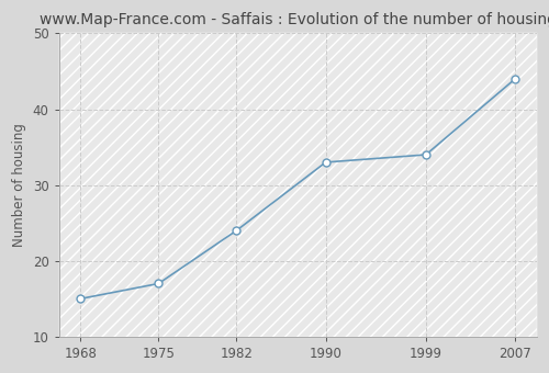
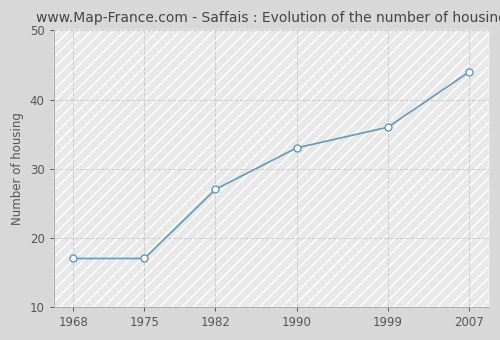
1968: 15 -> 17
1982: 24 -> 27
1999: 34 -> 36
